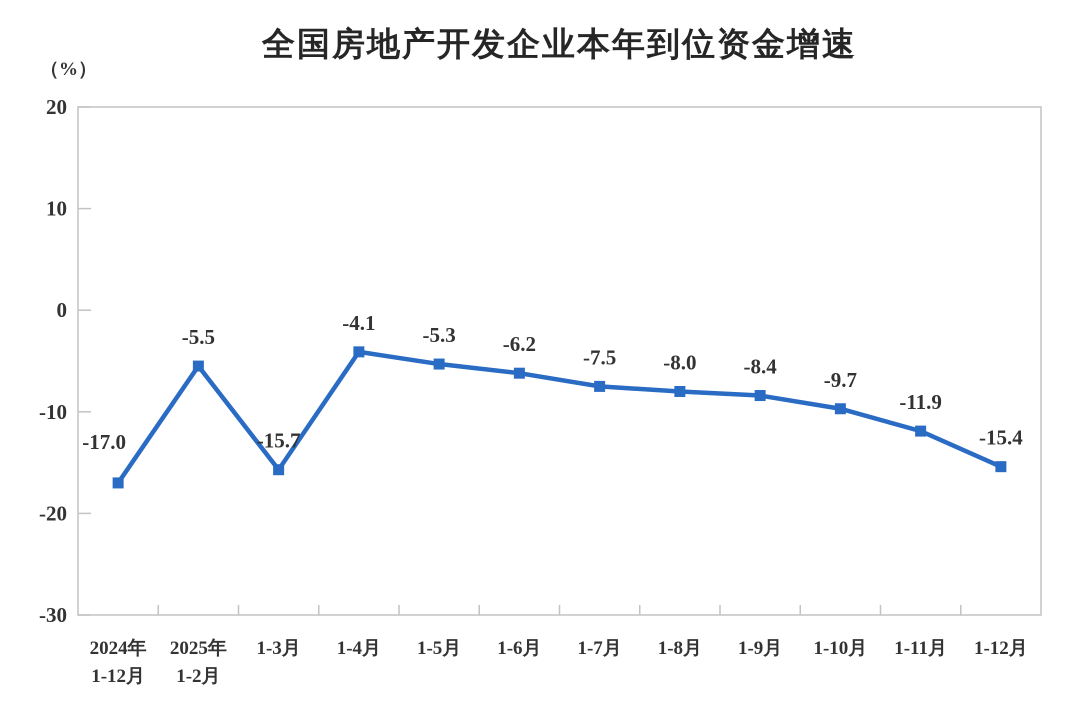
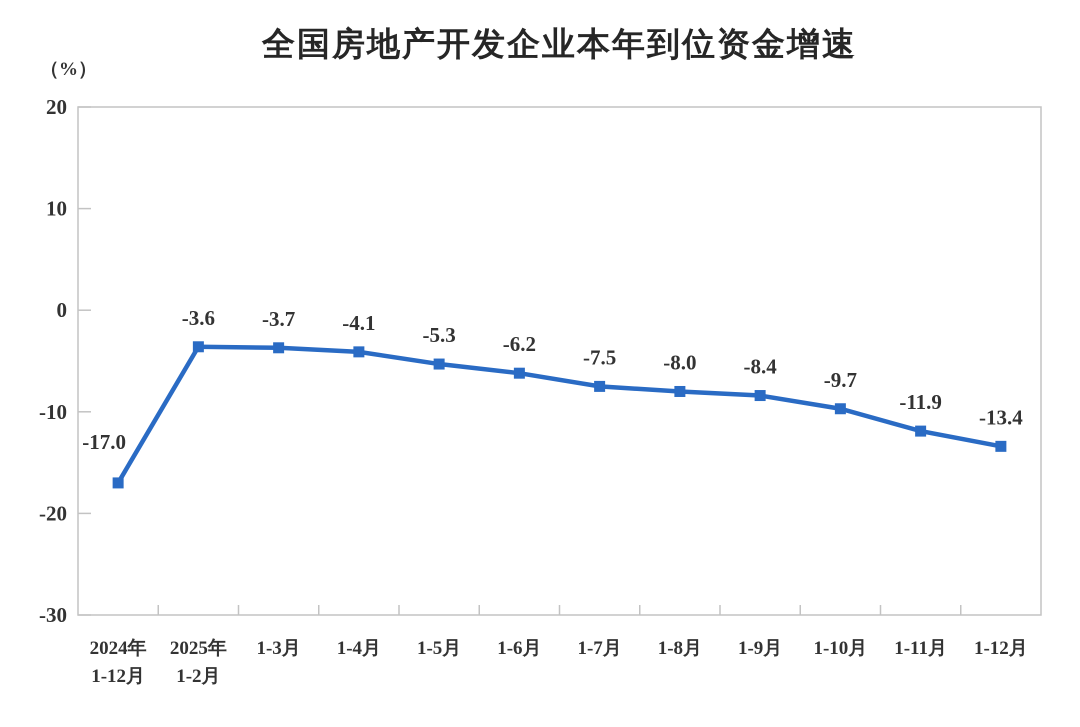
2025年 1-2月: -5.5 -> -3.6
1-3月: -15.7 -> -3.7
1-12月: -15.4 -> -13.4
